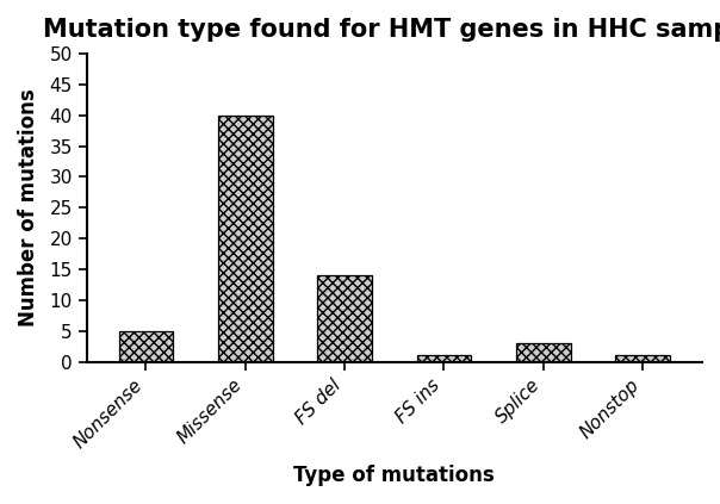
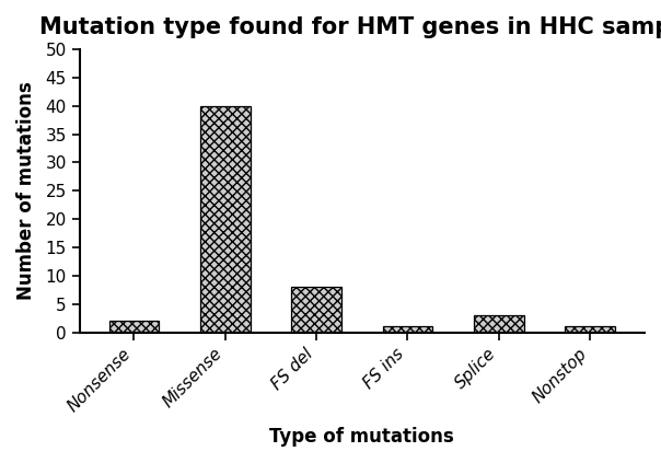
Nonsense: 5 -> 2
FS del: 14 -> 8
